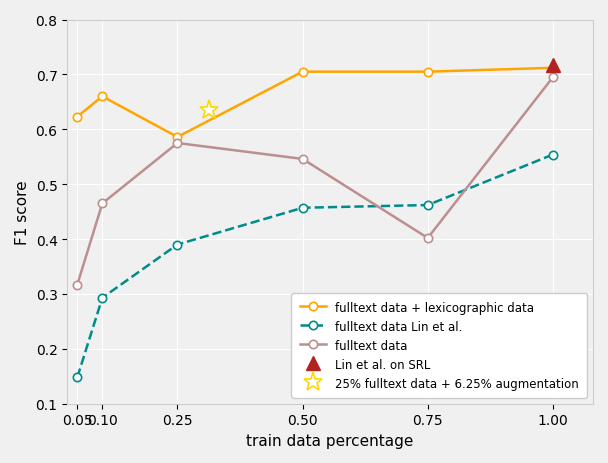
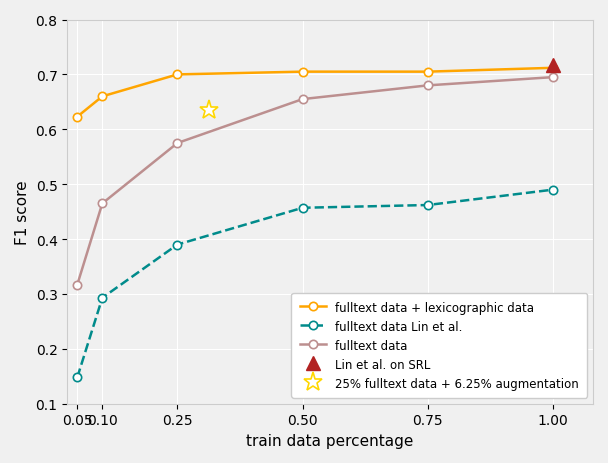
fulltext data + lexicographic data/0.25: 0.586 -> 0.700
fulltext data/0.50: 0.546 -> 0.655
fulltext data/0.75: 0.402 -> 0.680
fulltext data Lin et al./1.00: 0.554 -> 0.490
